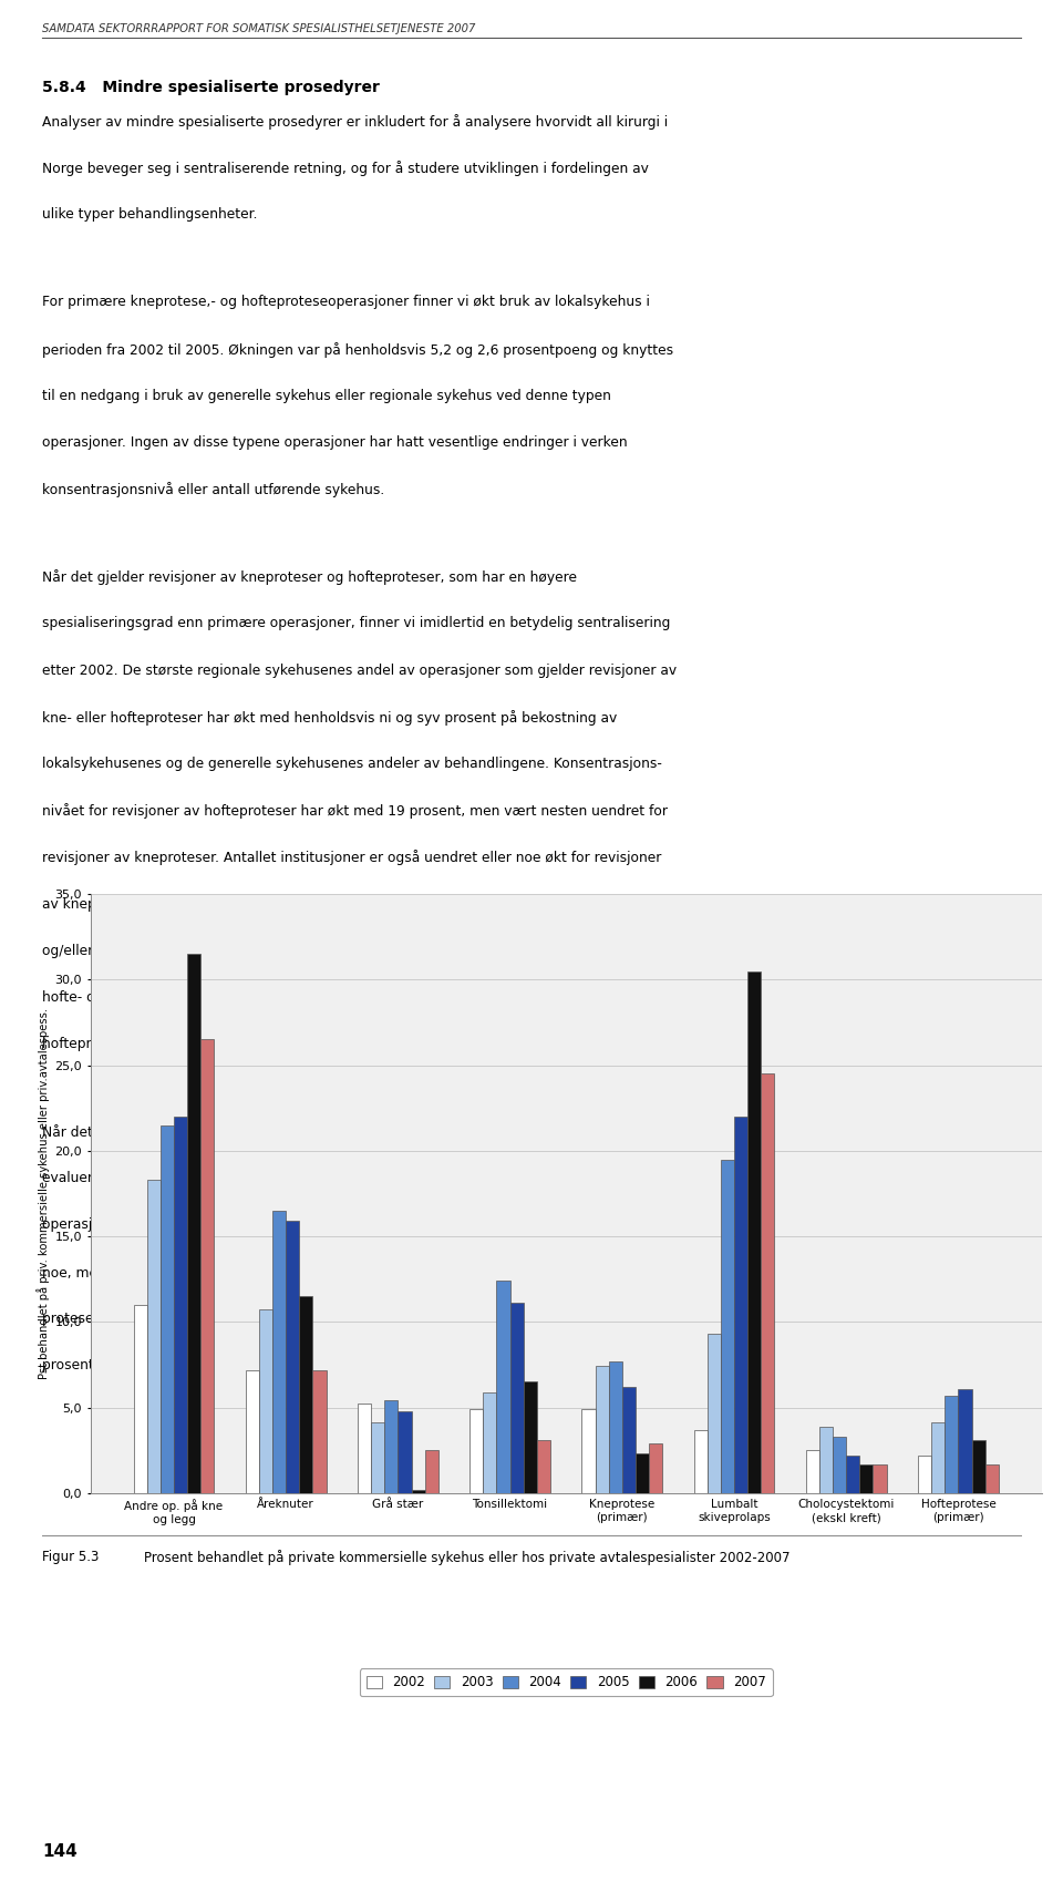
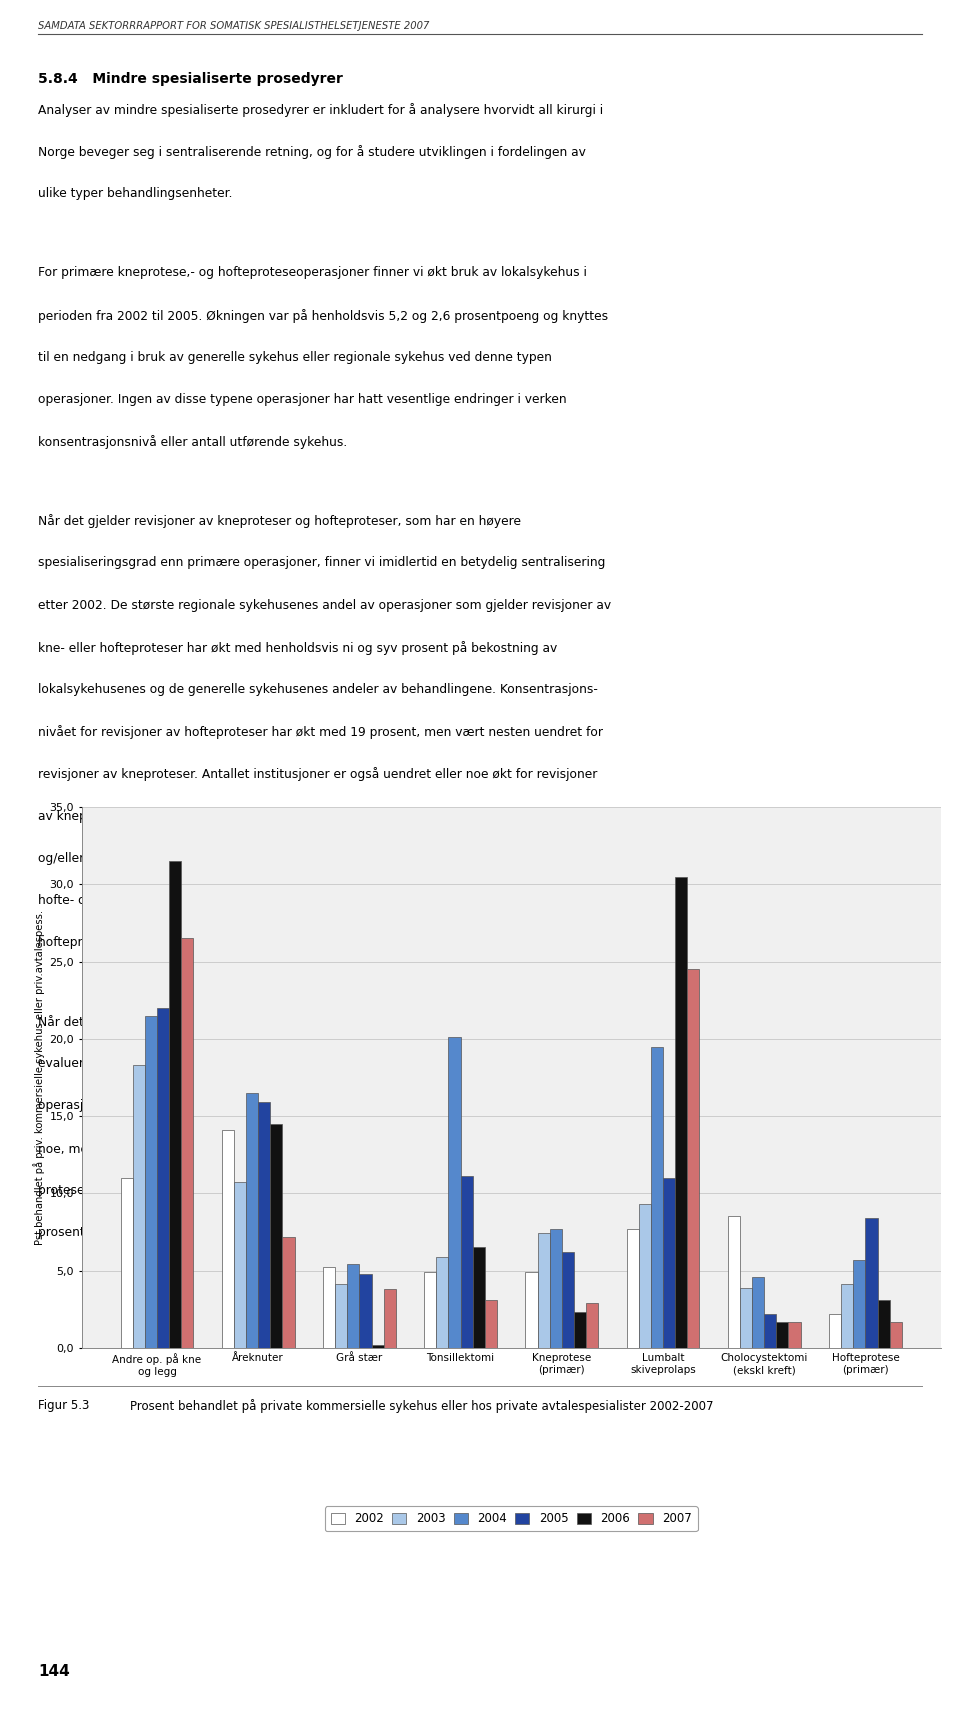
2002/Åreknuter: 7,2 -> 14,1
2006/Åreknuter: 11,5 -> 14,5
2007/Grå stær: 2,5 -> 3,8
2004/Tonsillektomi: 12,4 -> 20,1
2002/Lumbalt skiveprolaps: 3,7 -> 7,7
2005/Lumbalt skiveprolaps: 22,0 -> 11,0
2002/Cholocystektomi (ekskl kreft): 2,5 -> 8,5
2004/Cholocystektomi (ekskl kreft): 3,3 -> 4,6
2005/Hofteprotese (primær): 6,1 -> 8,4
